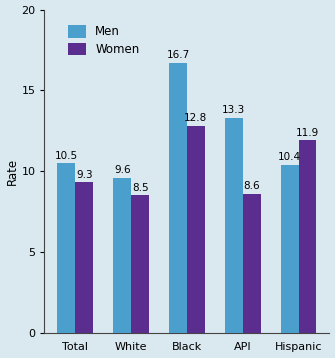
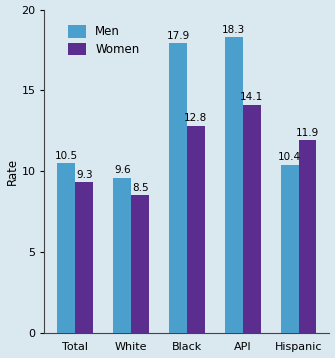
Men/Black: 16.7 -> 17.9
Men/API: 13.3 -> 18.3
Women/API: 8.6 -> 14.1
